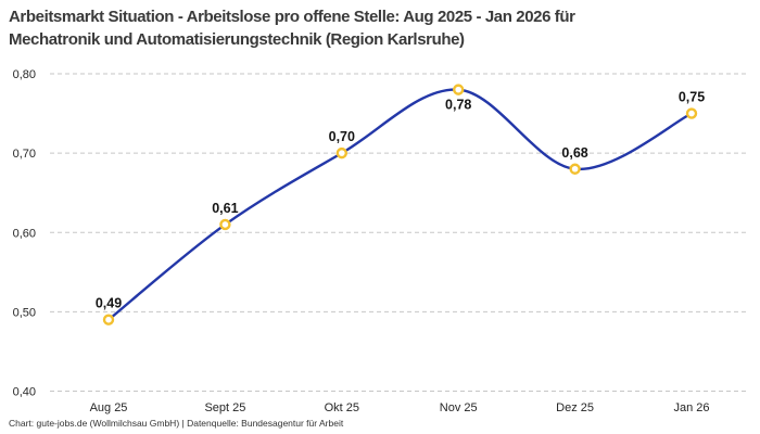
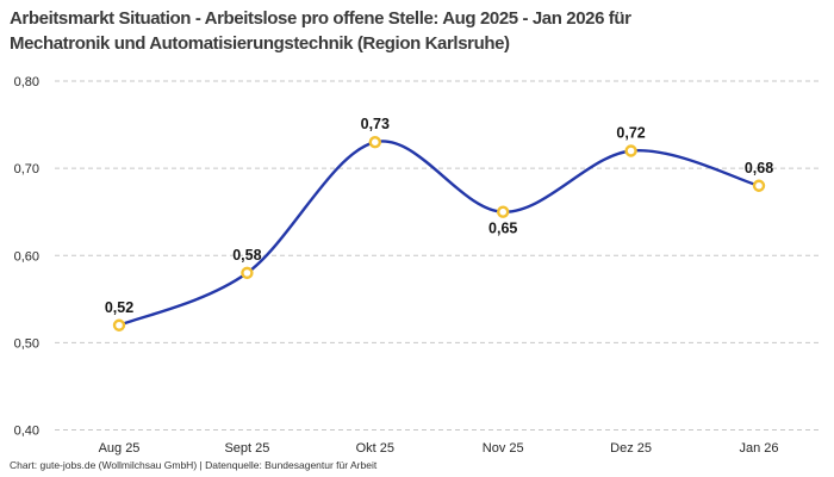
Aug 25: 0,49 -> 0,52
Sept 25: 0,61 -> 0,58
Okt 25: 0,70 -> 0,73
Nov 25: 0,78 -> 0,65
Dez 25: 0,68 -> 0,72
Jan 26: 0,75 -> 0,68
